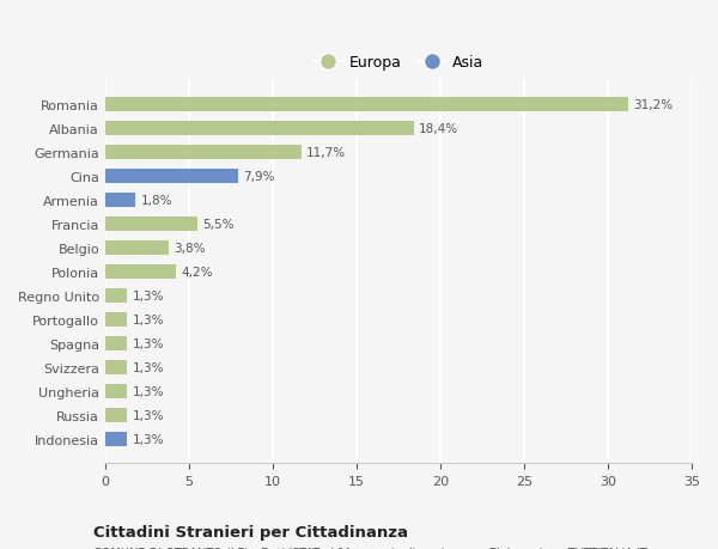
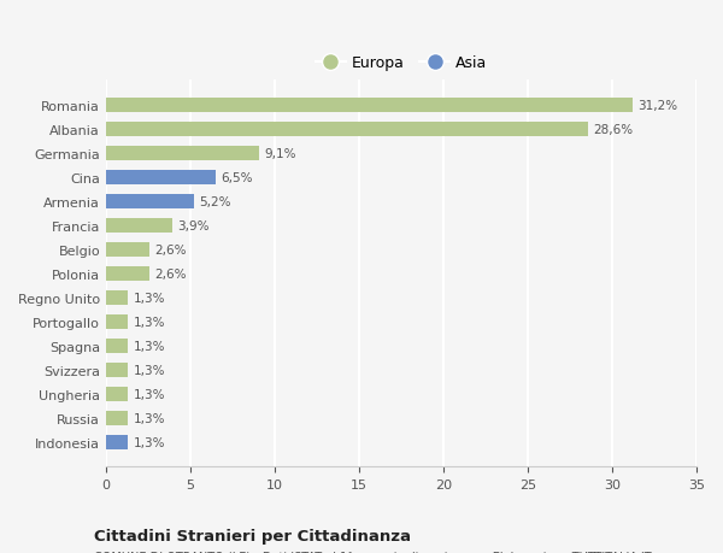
Albania: 18,4% -> 28,6%
Germania: 11,7% -> 9,1%
Cina: 7,9% -> 6,5%
Armenia: 1,8% -> 5,2%
Francia: 5,5% -> 3,9%
Belgio: 3,8% -> 2,6%
Polonia: 4,2% -> 2,6%
